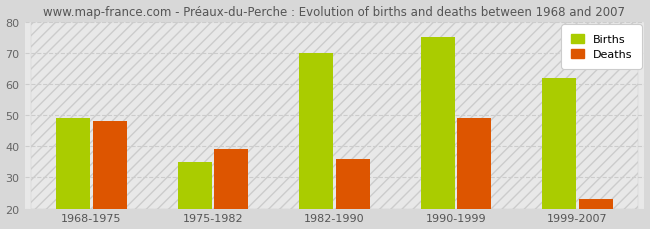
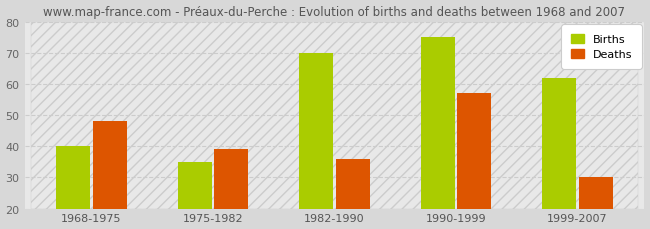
Births/1968-1975: 49 -> 40
Deaths/1990-1999: 49 -> 57
Deaths/1999-2007: 23 -> 30
